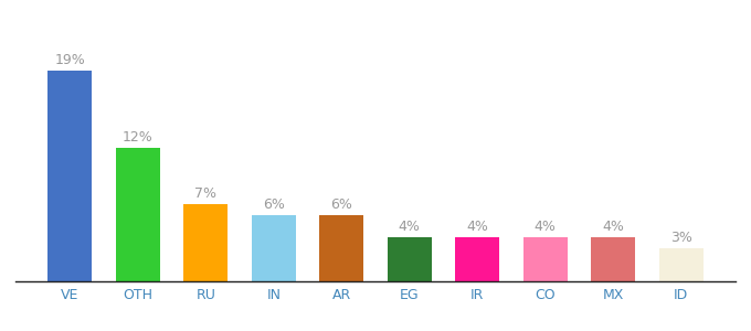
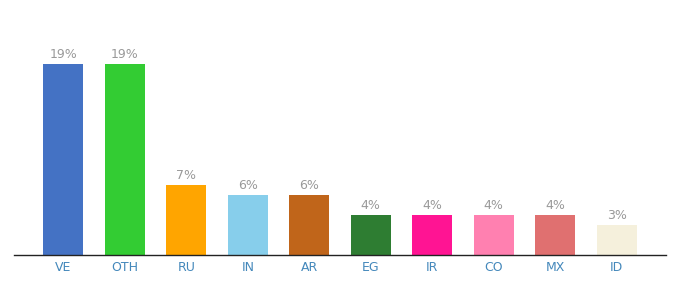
OTH: 12% -> 19%
